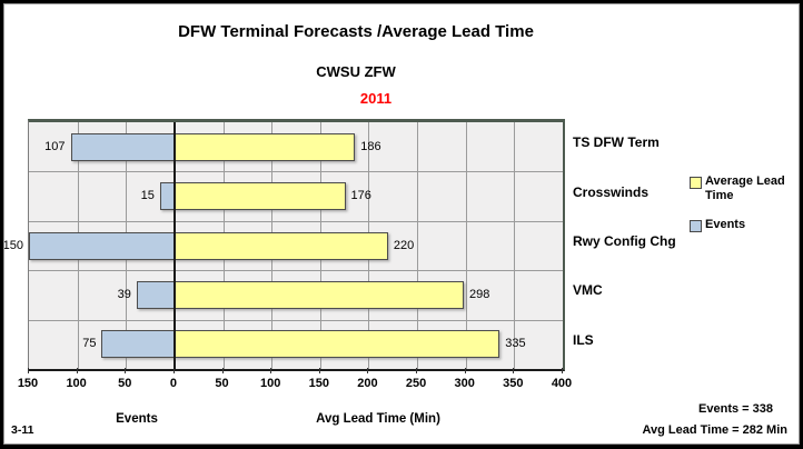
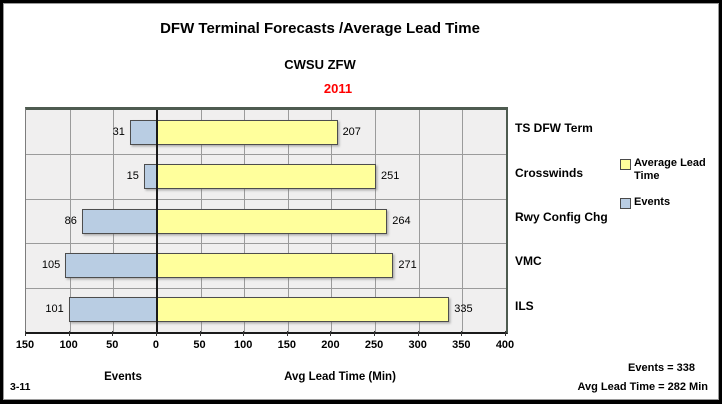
Events/TS DFW Term: 107 -> 31
Average Lead Time/TS DFW Term: 186 -> 207
Average Lead Time/Crosswinds: 176 -> 251
Events/Rwy Config Chg: 150 -> 86
Average Lead Time/Rwy Config Chg: 220 -> 264
Events/VMC: 39 -> 105
Average Lead Time/VMC: 298 -> 271
Events/ILS: 75 -> 101
